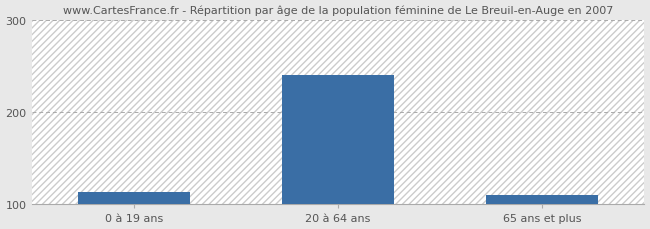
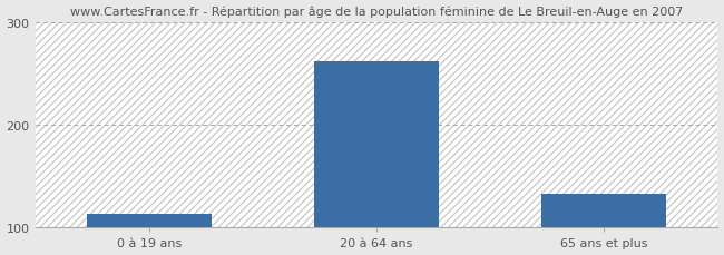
20 à 64 ans: 240 -> 262
65 ans et plus: 110 -> 133
